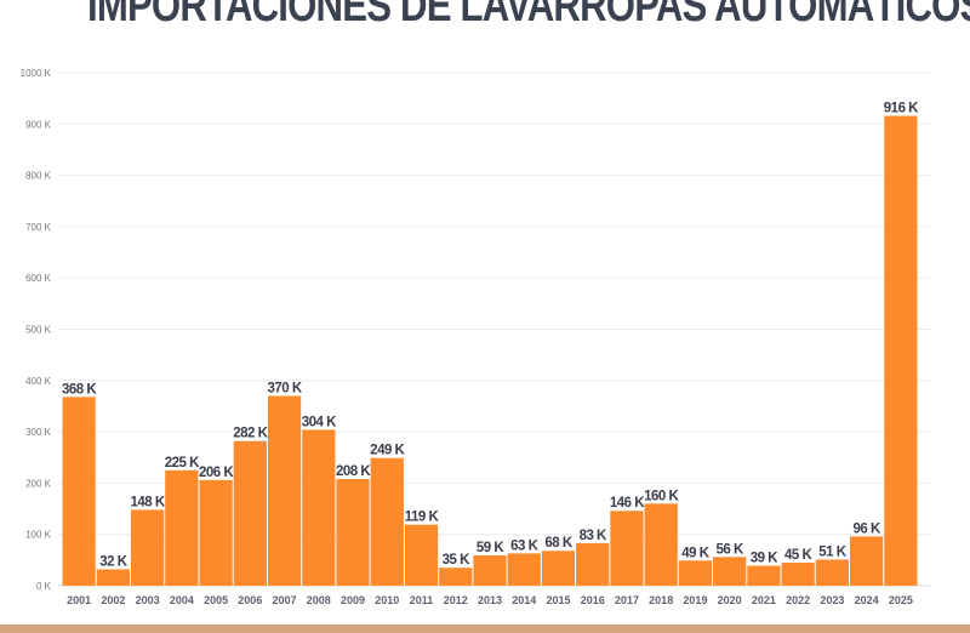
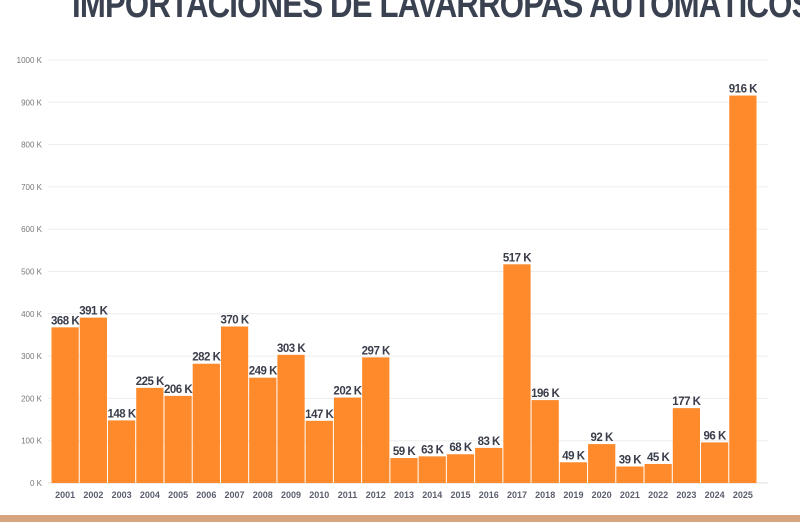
2002: 32 -> 391
2008: 304 -> 249
2009: 208 -> 303
2010: 249 -> 147
2011: 119 -> 202
2012: 35 -> 297
2017: 146 -> 517
2018: 160 -> 196
2020: 56 -> 92
2023: 51 -> 177
